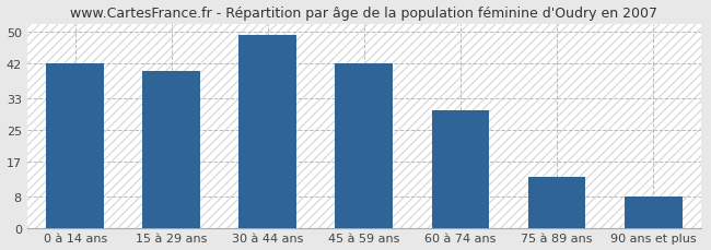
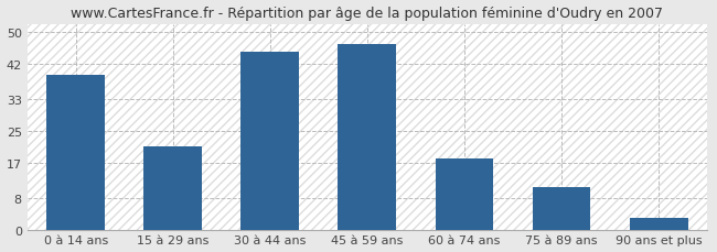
0 à 14 ans: 42 -> 39
15 à 29 ans: 40 -> 21
30 à 44 ans: 49 -> 45
45 à 59 ans: 42 -> 47
60 à 74 ans: 30 -> 18
75 à 89 ans: 13 -> 11
90 ans et plus: 8 -> 3
